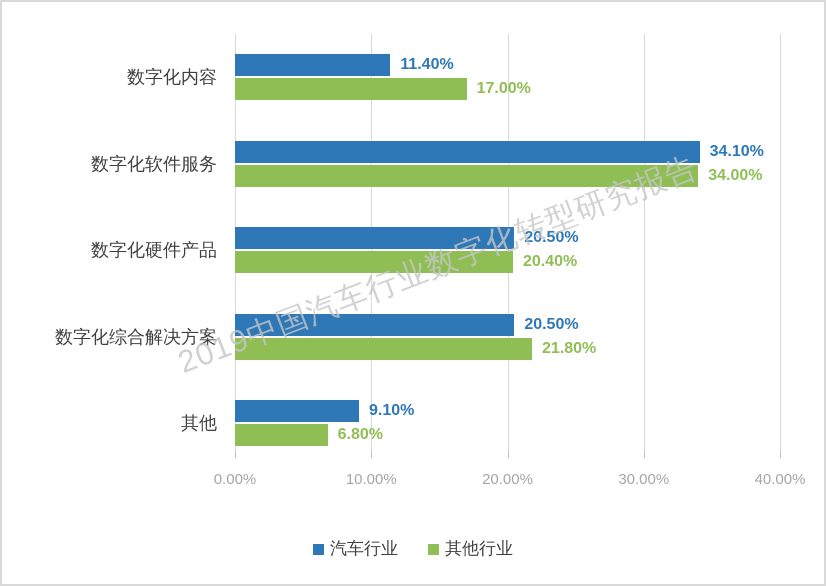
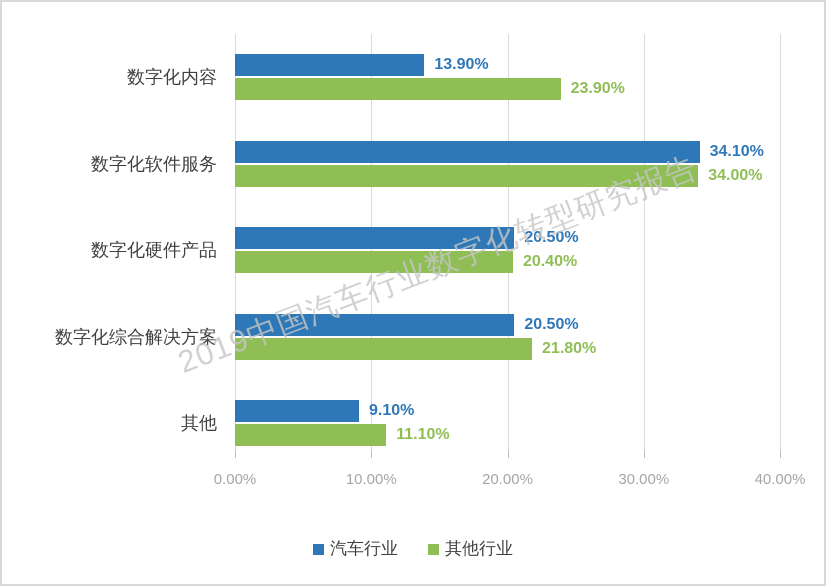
汽车行业/数字化内容: 11.40% -> 13.90%
其他行业/数字化内容: 17.00% -> 23.90%
其他行业/其他: 6.80% -> 11.10%
